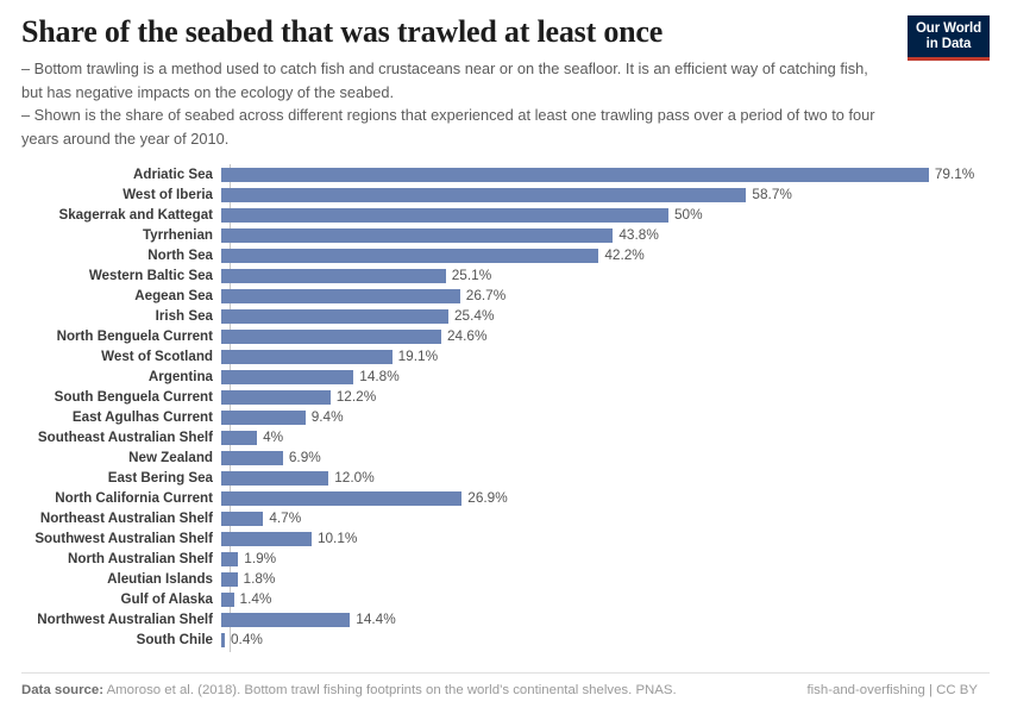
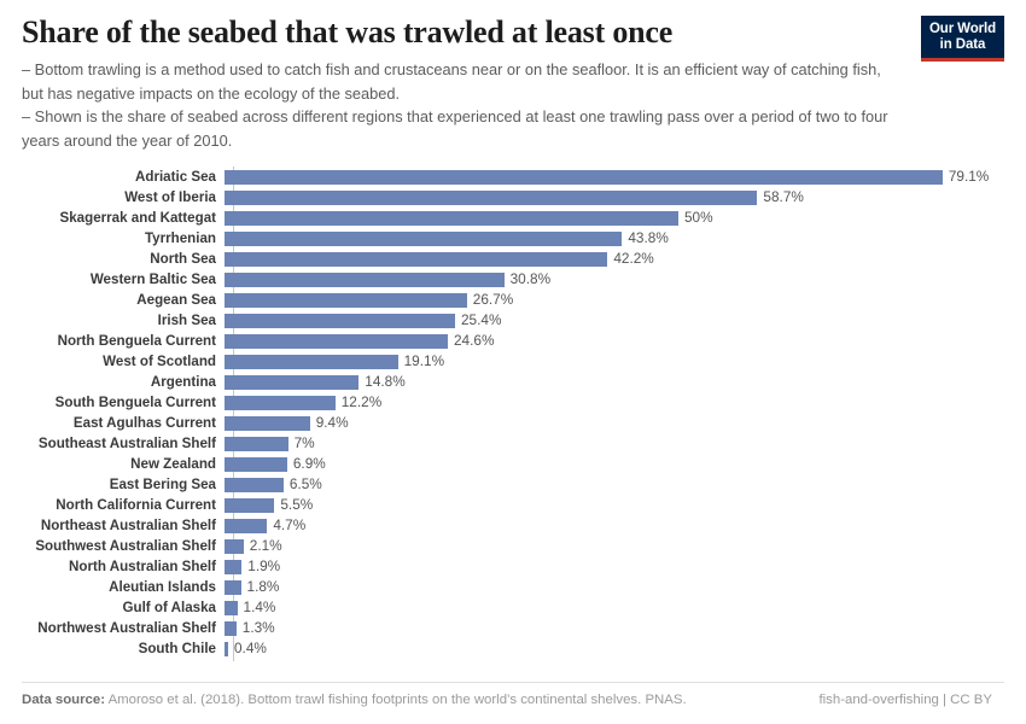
Western Baltic Sea: 25.1% -> 30.8%
Southeast Australian Shelf: 4% -> 7%
East Bering Sea: 12.0% -> 6.5%
North California Current: 26.9% -> 5.5%
Southwest Australian Shelf: 10.1% -> 2.1%
Northwest Australian Shelf: 14.4% -> 1.3%
